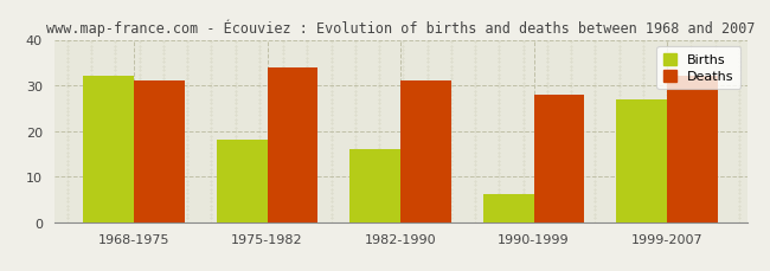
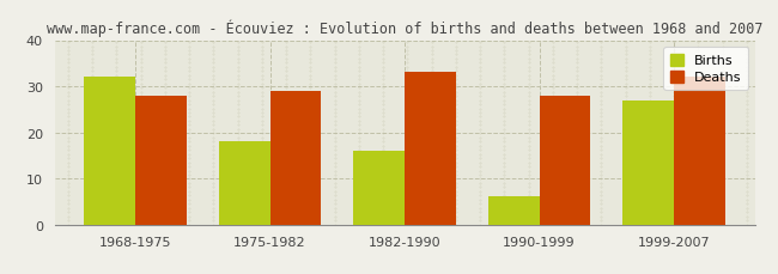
Deaths/1968-1975: 31 -> 28
Deaths/1975-1982: 34 -> 29
Deaths/1982-1990: 31 -> 33
